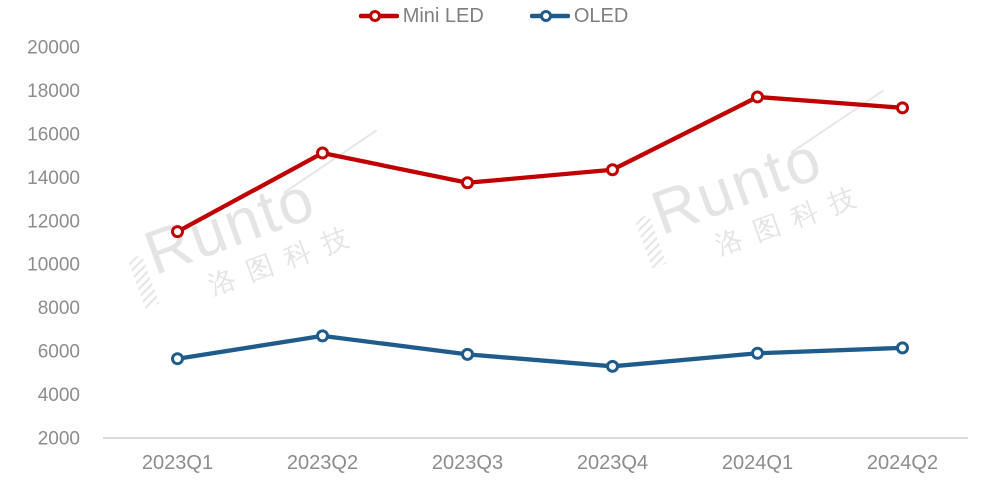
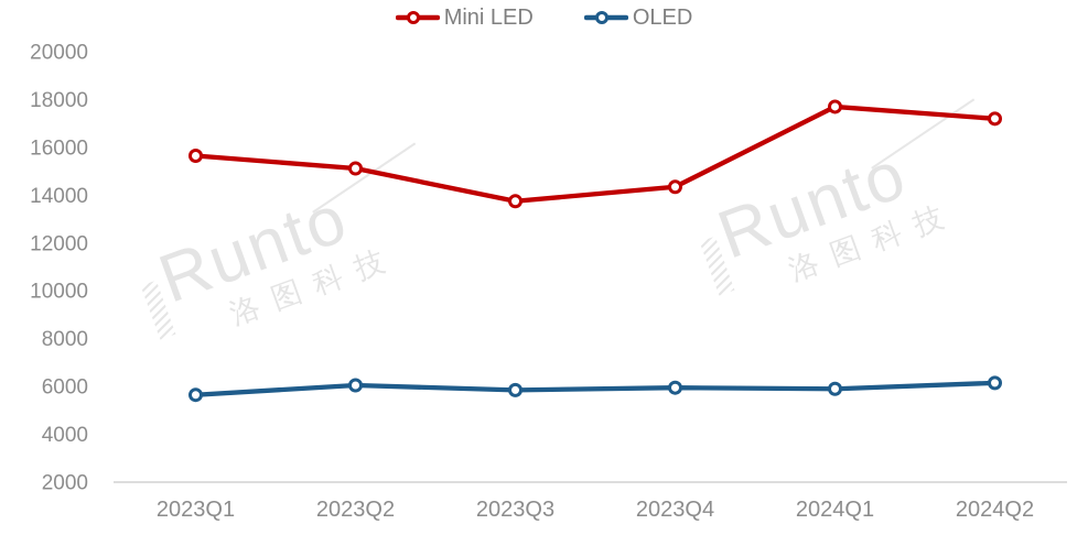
Mini LED/2023Q1: 11500 -> 15600
OLED/2023Q2: 6700 -> 6000
OLED/2023Q4: 5300 -> 6000
